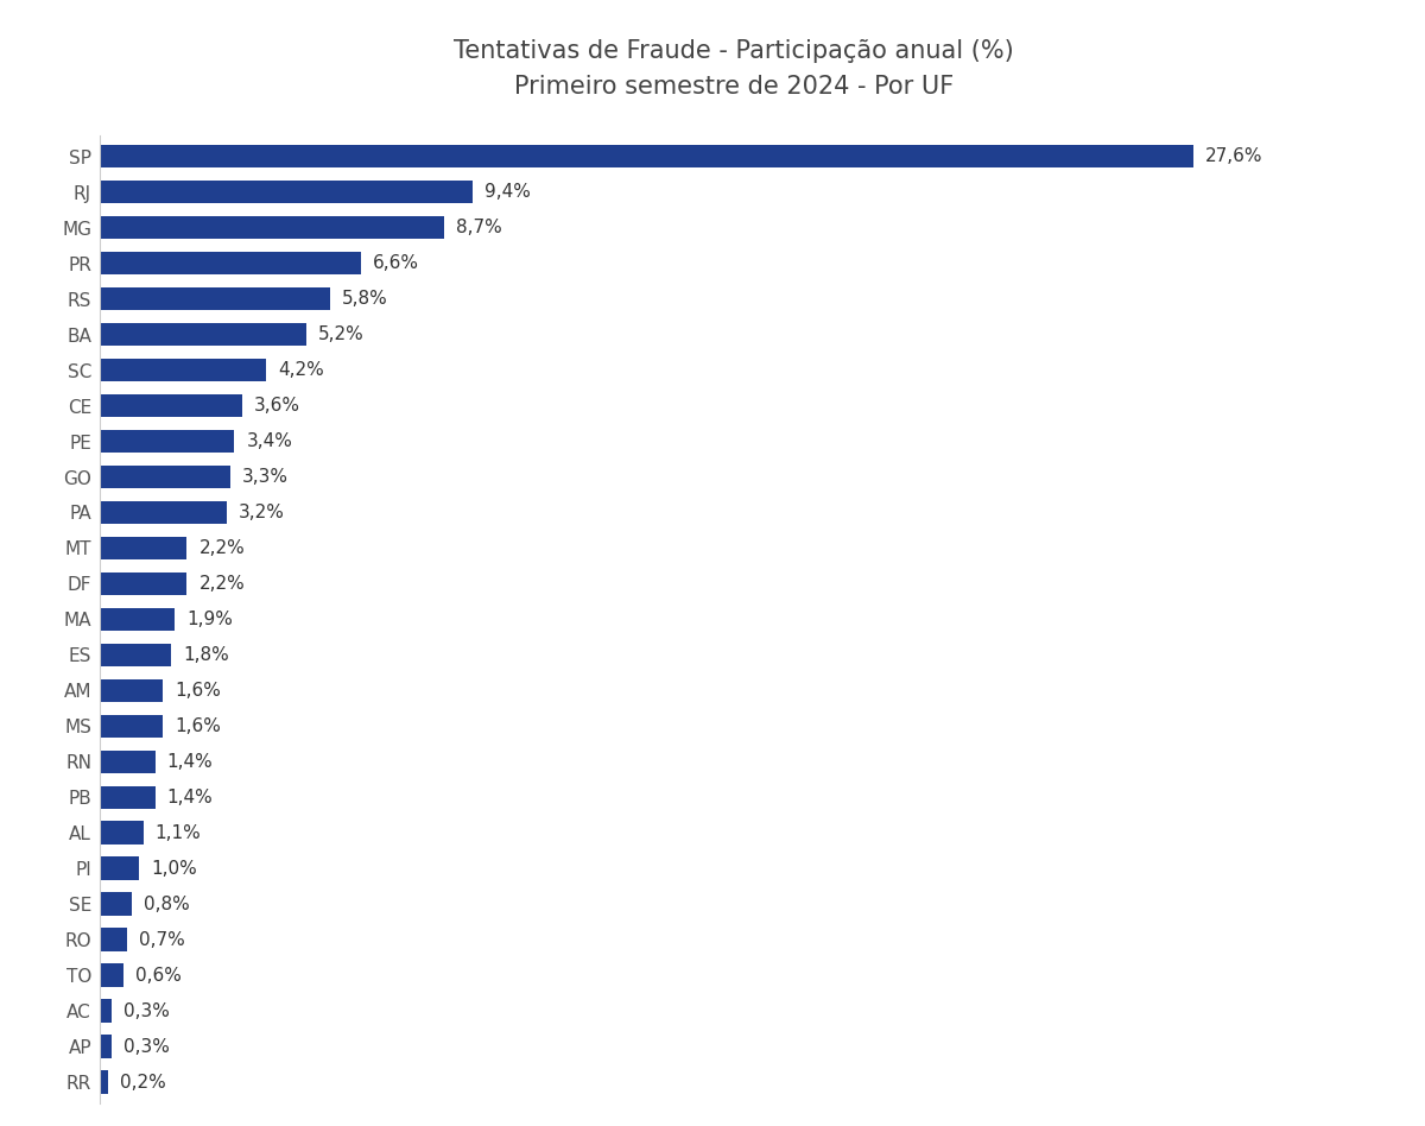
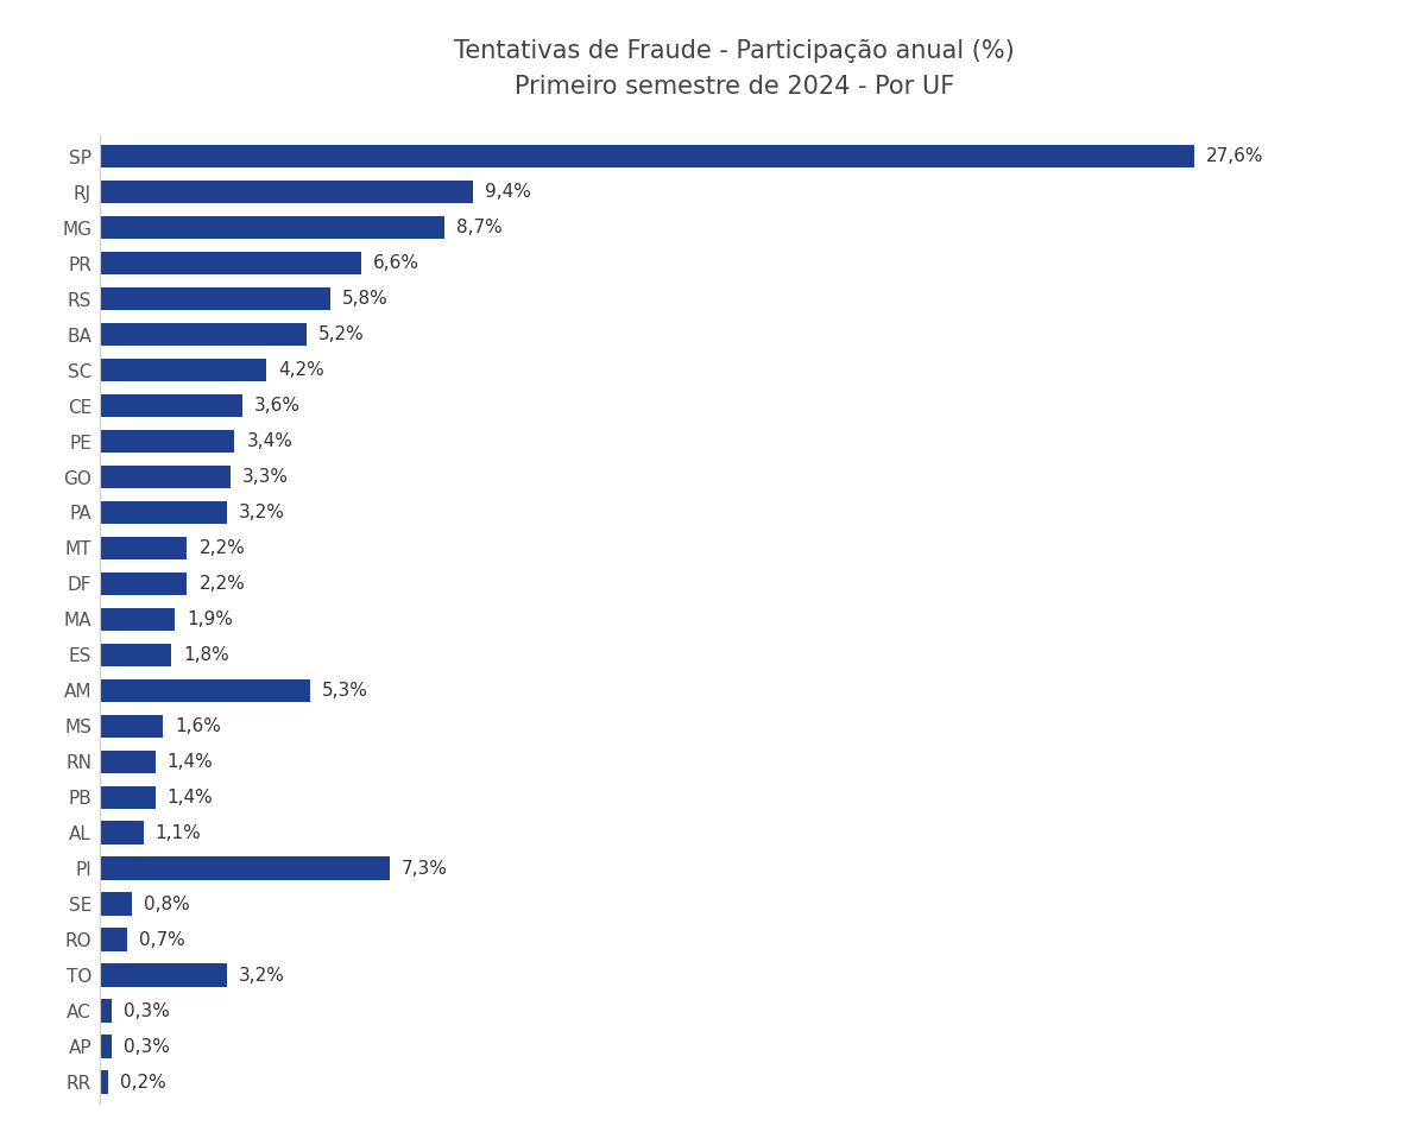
AM: 1,6% -> 5,3%
PI: 1,0% -> 7,3%
TO: 0,6% -> 3,2%
